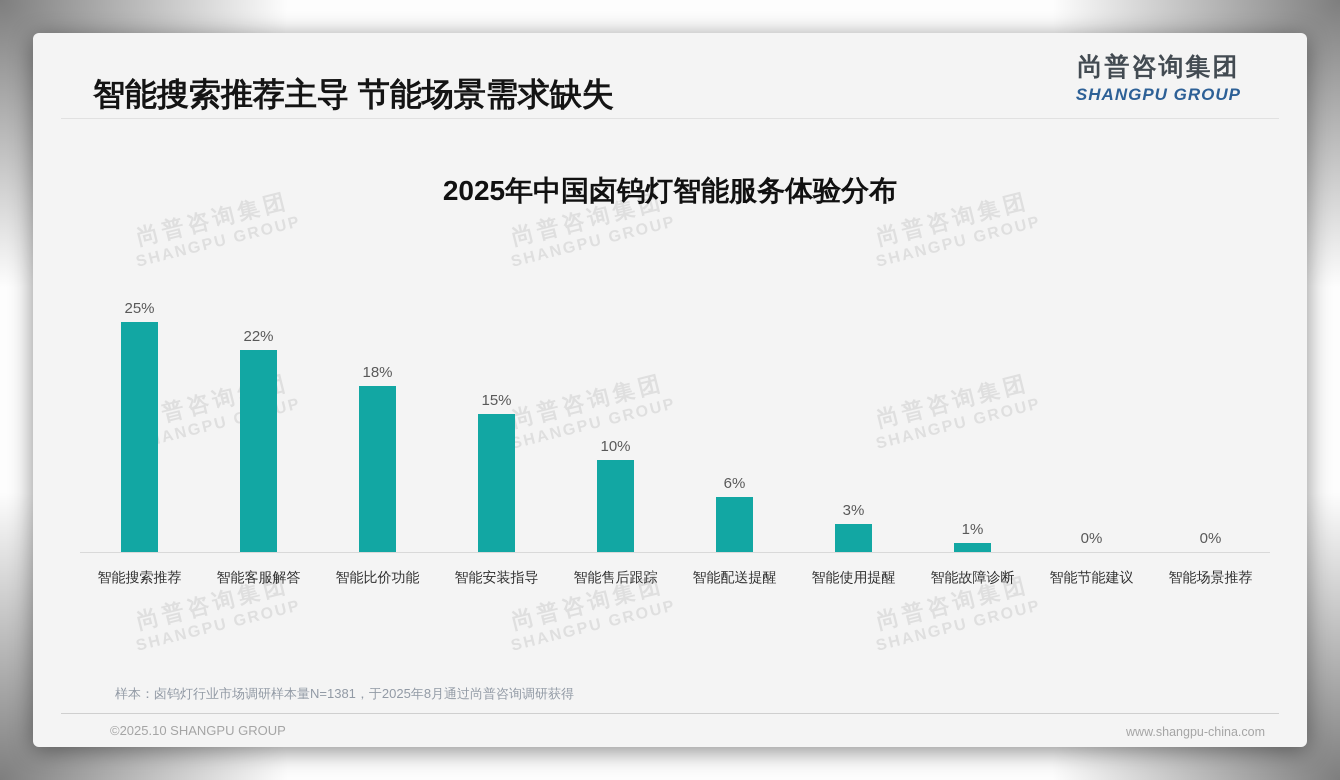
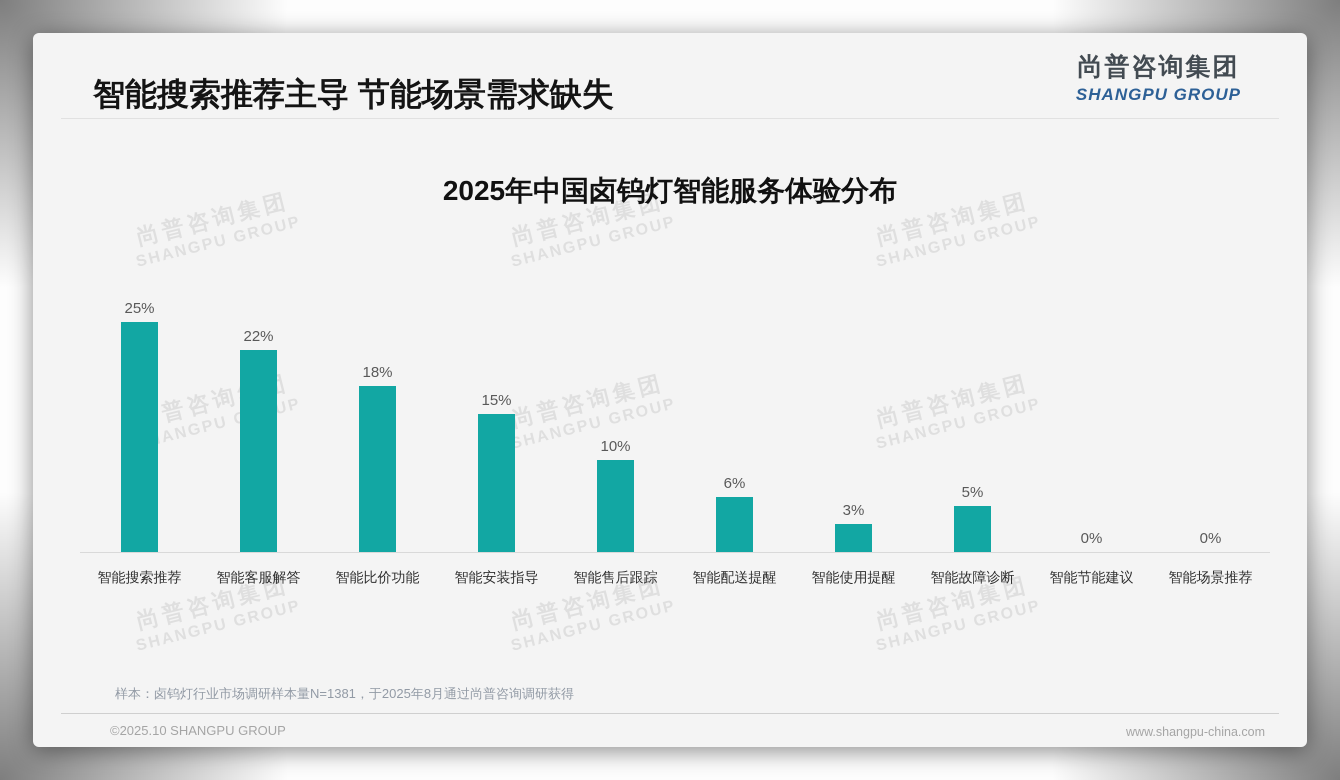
智能故障诊断: 1% -> 5%
